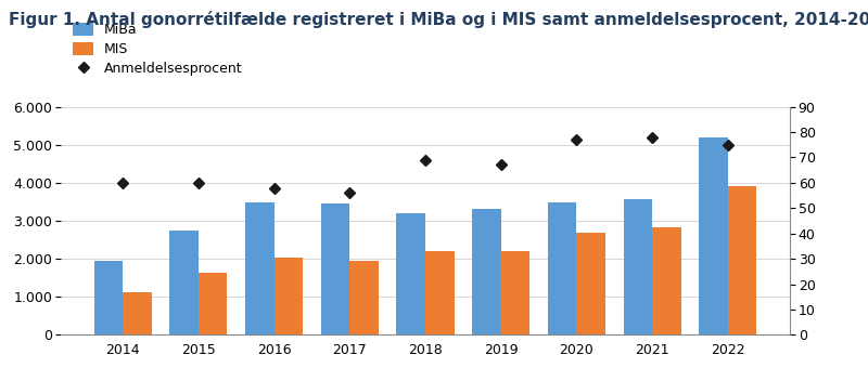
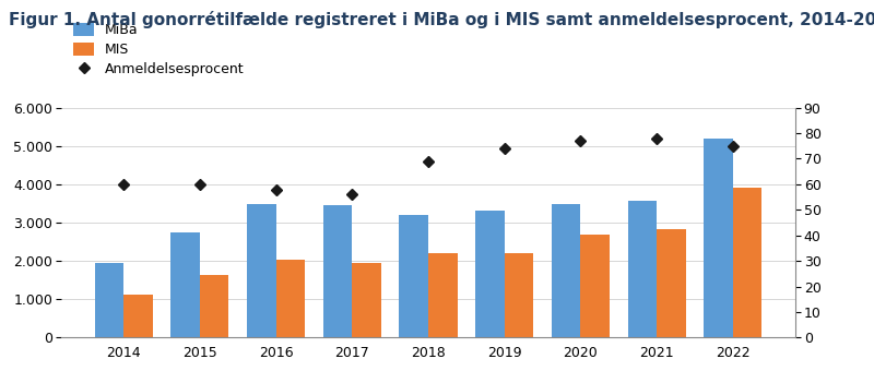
Anmeldelsesprocent/2019: 67 -> 74
